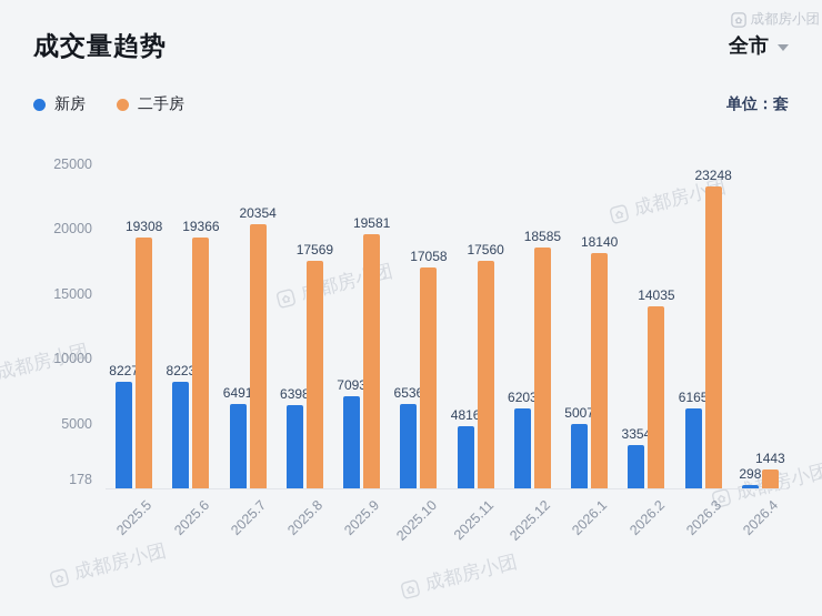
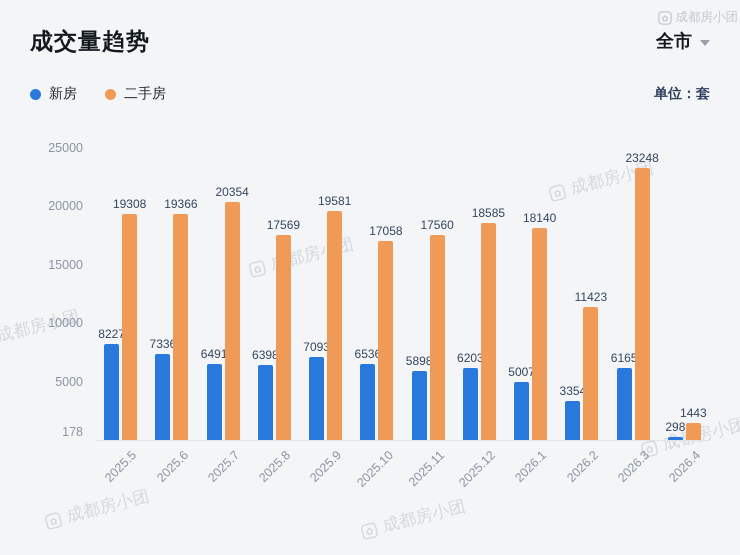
新房/2025.6: 8223 -> 7336
新房/2025.11: 4816 -> 5898
二手房/2026.2: 14035 -> 11423
